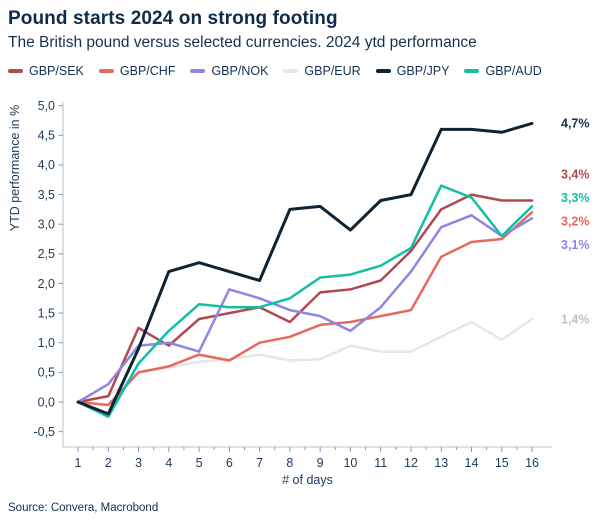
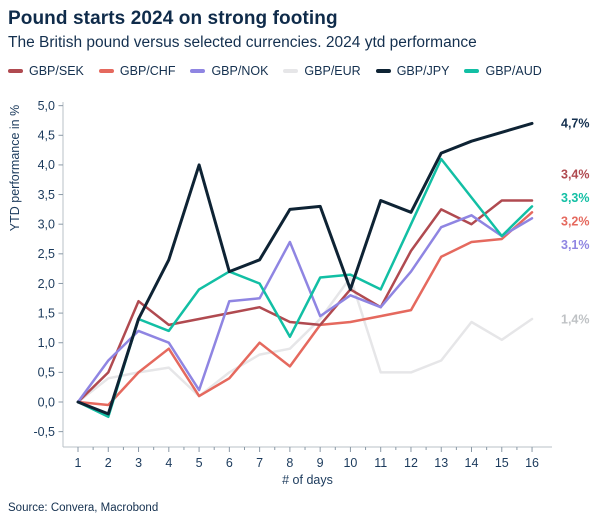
GBP/EUR/2: 0,1 -> 0,4
GBP/SEK/2: 0,1 -> 0,5
GBP/NOK/2: 0,3 -> 0,7
GBP/SEK/3: 1,2 -> 1,7
GBP/NOK/3: 0,9 -> 1,2
GBP/AUD/3: 0,7 -> 1,4
GBP/JPY/3: 0,9 -> 1,4
GBP/CHF/4: 0,6 -> 0,9
GBP/SEK/4: 0,9 -> 1,3
GBP/JPY/4: 2,2 -> 2,4
GBP/EUR/5: 0,7 -> 0,1
GBP/CHF/5: 0,8 -> 0,1
GBP/NOK/5: 0,8 -> 0,2
GBP/AUD/5: 1,6 -> 1,9
GBP/JPY/5: 2,4 -> 4,0
GBP/EUR/6: 0,7 -> 0,5
GBP/CHF/6: 0,7 -> 0,4
GBP/NOK/6: 1,9 -> 1,7
GBP/AUD/6: 1,6 -> 2,2
GBP/AUD/7: 1,6 -> 2,0
GBP/JPY/7: 2,0 -> 2,4
GBP/EUR/8: 0,7 -> 0,9
GBP/CHF/8: 1,1 -> 0,6
GBP/NOK/8: 1,6 -> 2,7
GBP/AUD/8: 1,8 -> 1,1
GBP/EUR/9: 0,7 -> 1,4
GBP/SEK/9: 1,9 -> 1,3
GBP/EUR/10: 0,9 -> 2,1
GBP/NOK/10: 1,2 -> 1,8
GBP/JPY/10: 2,9 -> 1,9
GBP/EUR/11: 0,8 -> 0,5
GBP/SEK/11: 2,0 -> 1,6
GBP/AUD/11: 2,3 -> 1,9
GBP/EUR/12: 0,8 -> 0,5
GBP/AUD/12: 2,6 -> 3,0
GBP/JPY/12: 3,5 -> 3,2
GBP/EUR/13: 1,1 -> 0,7
GBP/AUD/13: 3,6 -> 4,1
GBP/JPY/13: 4,6 -> 4,2
GBP/SEK/14: 3,5 -> 3,0
GBP/JPY/14: 4,6 -> 4,4
